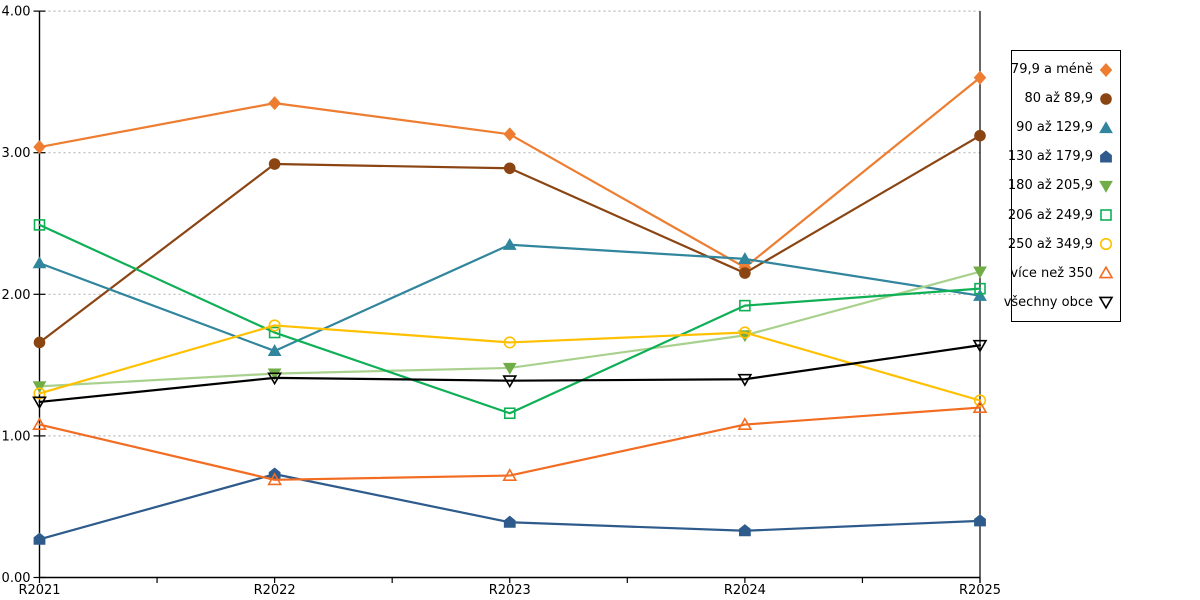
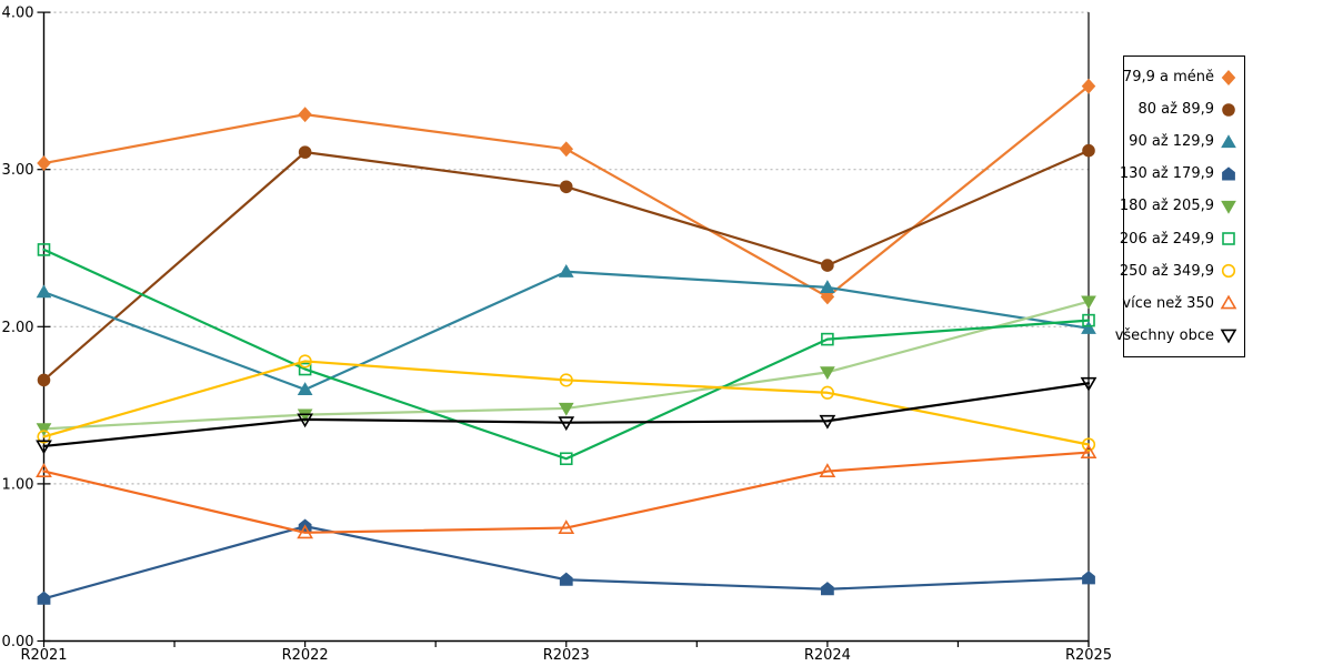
80 až 89,9/R2022: 2.92 -> 3.11
80 až 89,9/R2024: 2.15 -> 2.39
250 až 349,9/R2024: 1.73 -> 1.58
